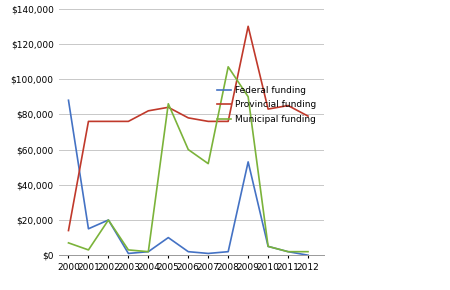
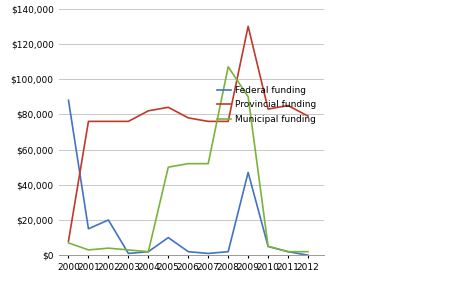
Provincial funding/2000: $14,000 -> $8,000
Municipal funding/2002: $20,000 -> $4,000
Municipal funding/2005: $86,000 -> $50,000
Municipal funding/2006: $60,000 -> $52,000
Federal funding/2009: $53,000 -> $47,000
